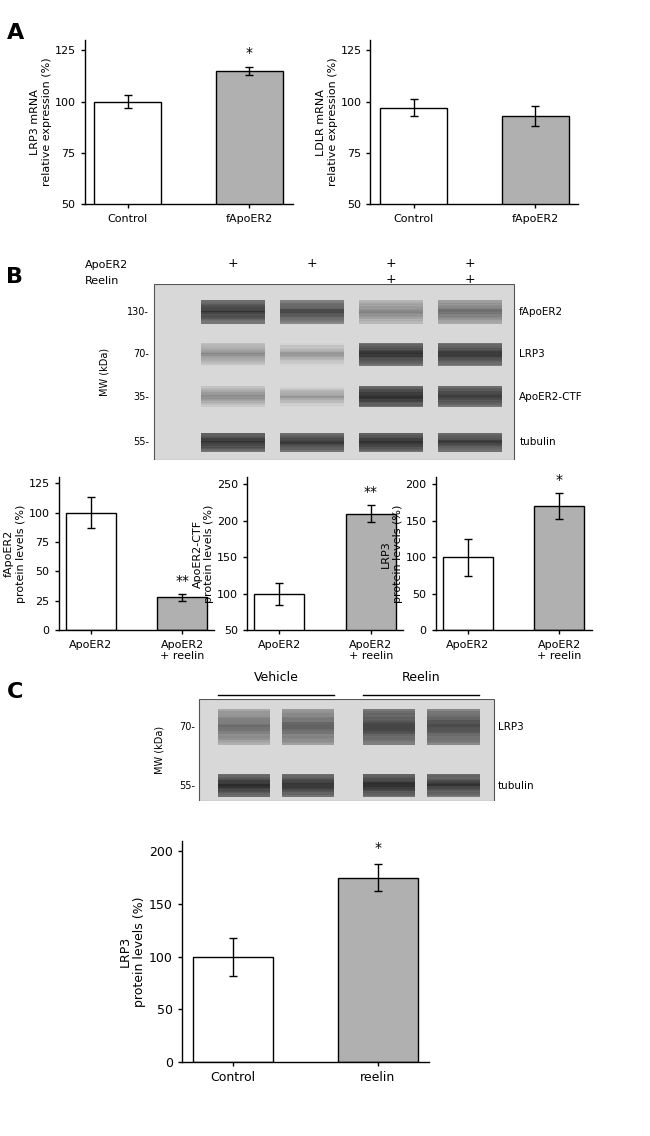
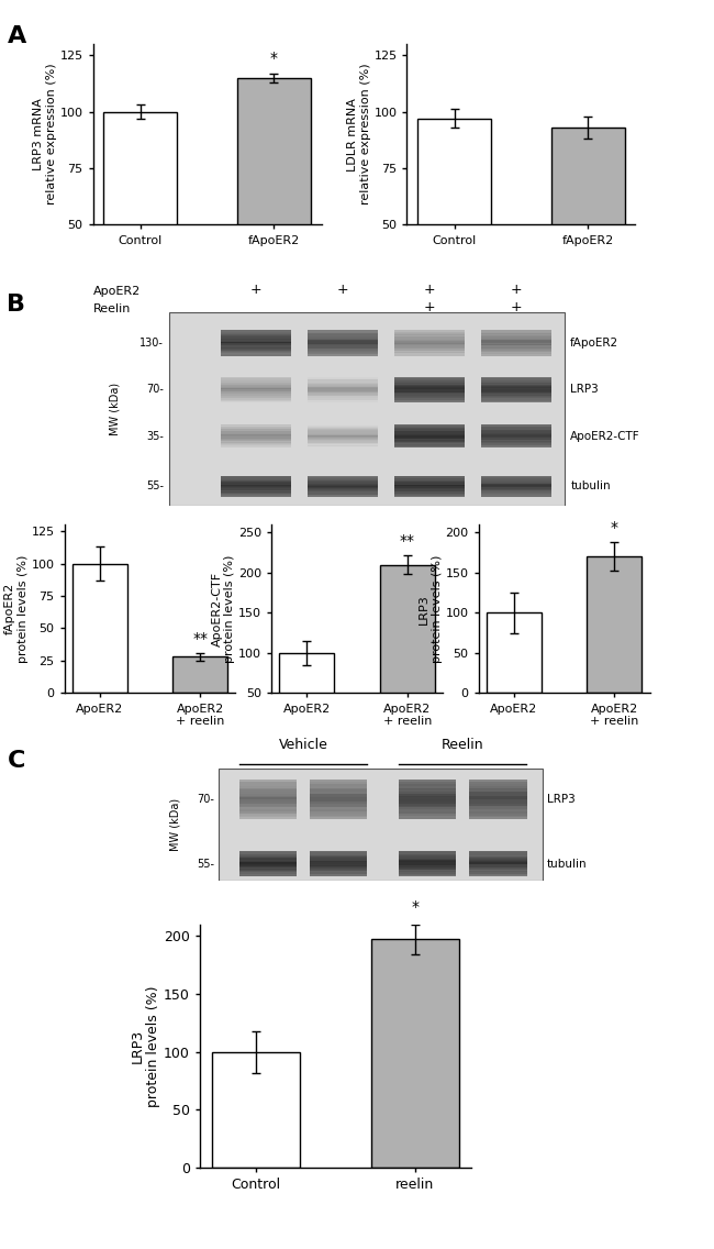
reelin: 175 -> 197
